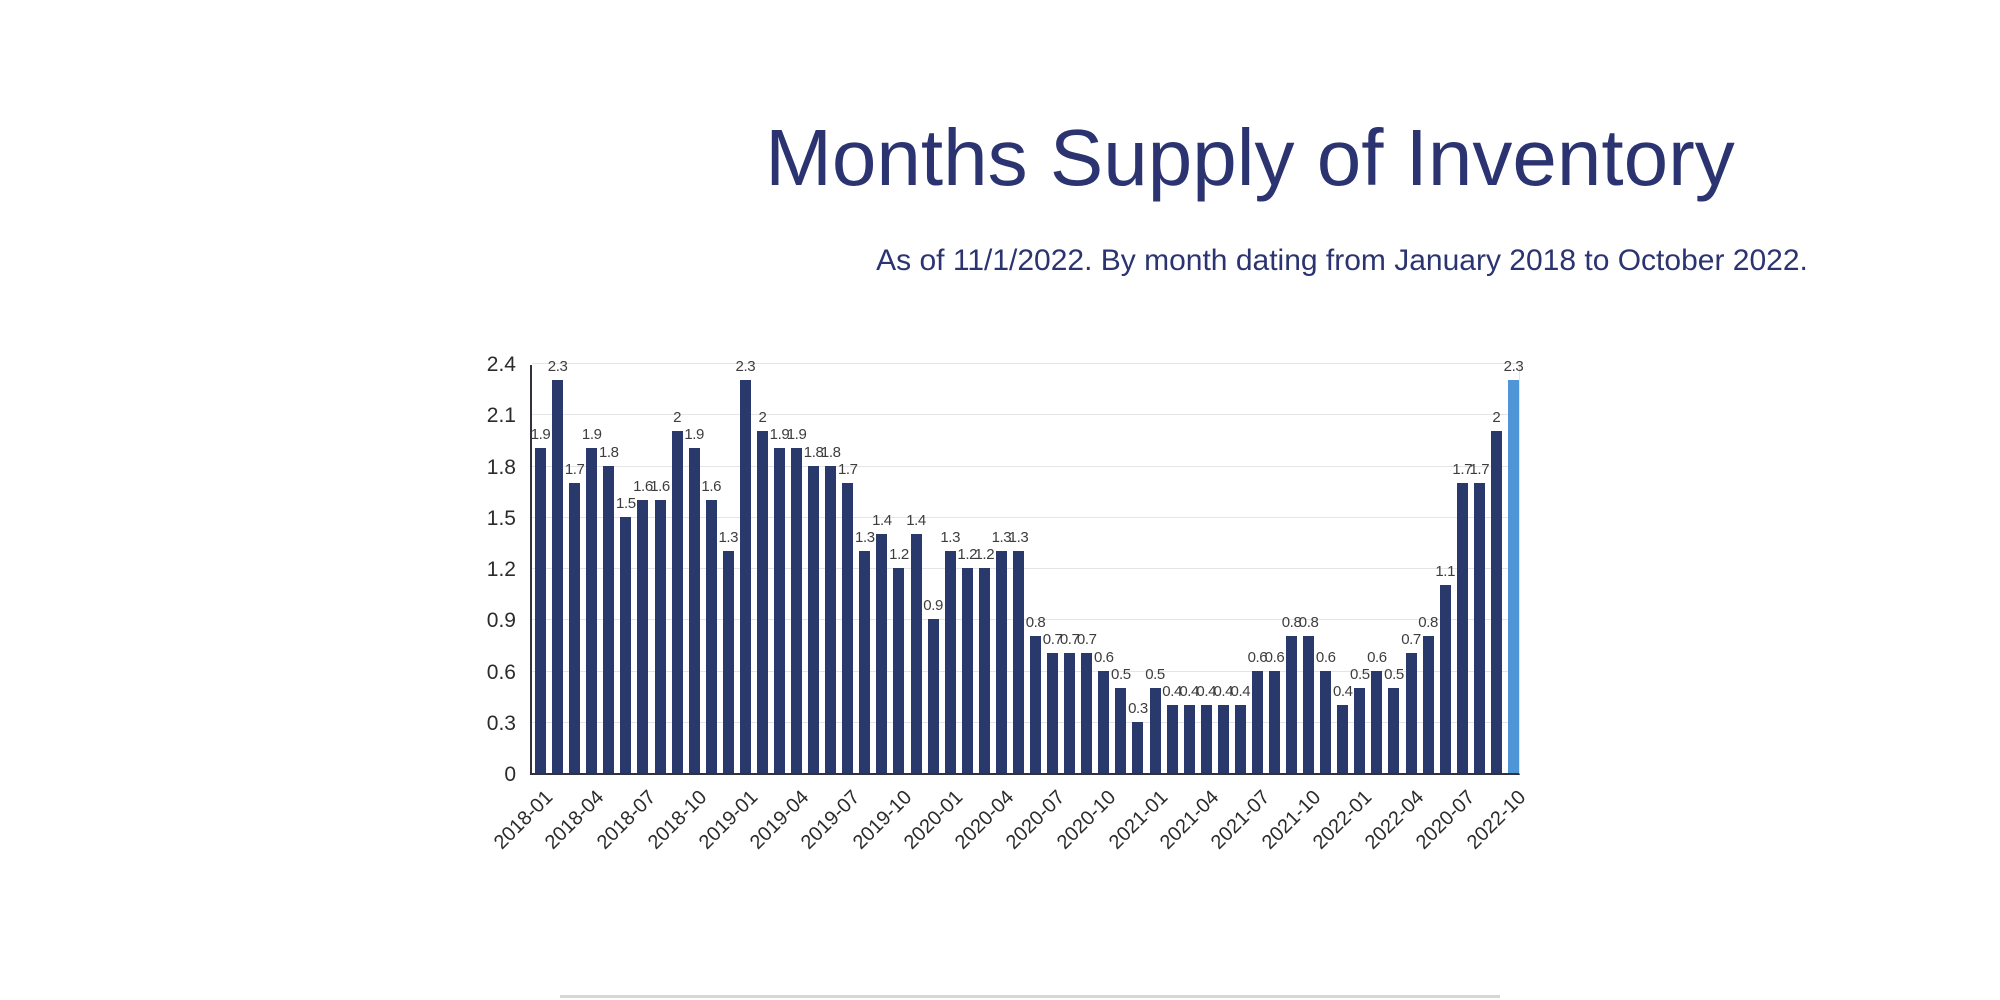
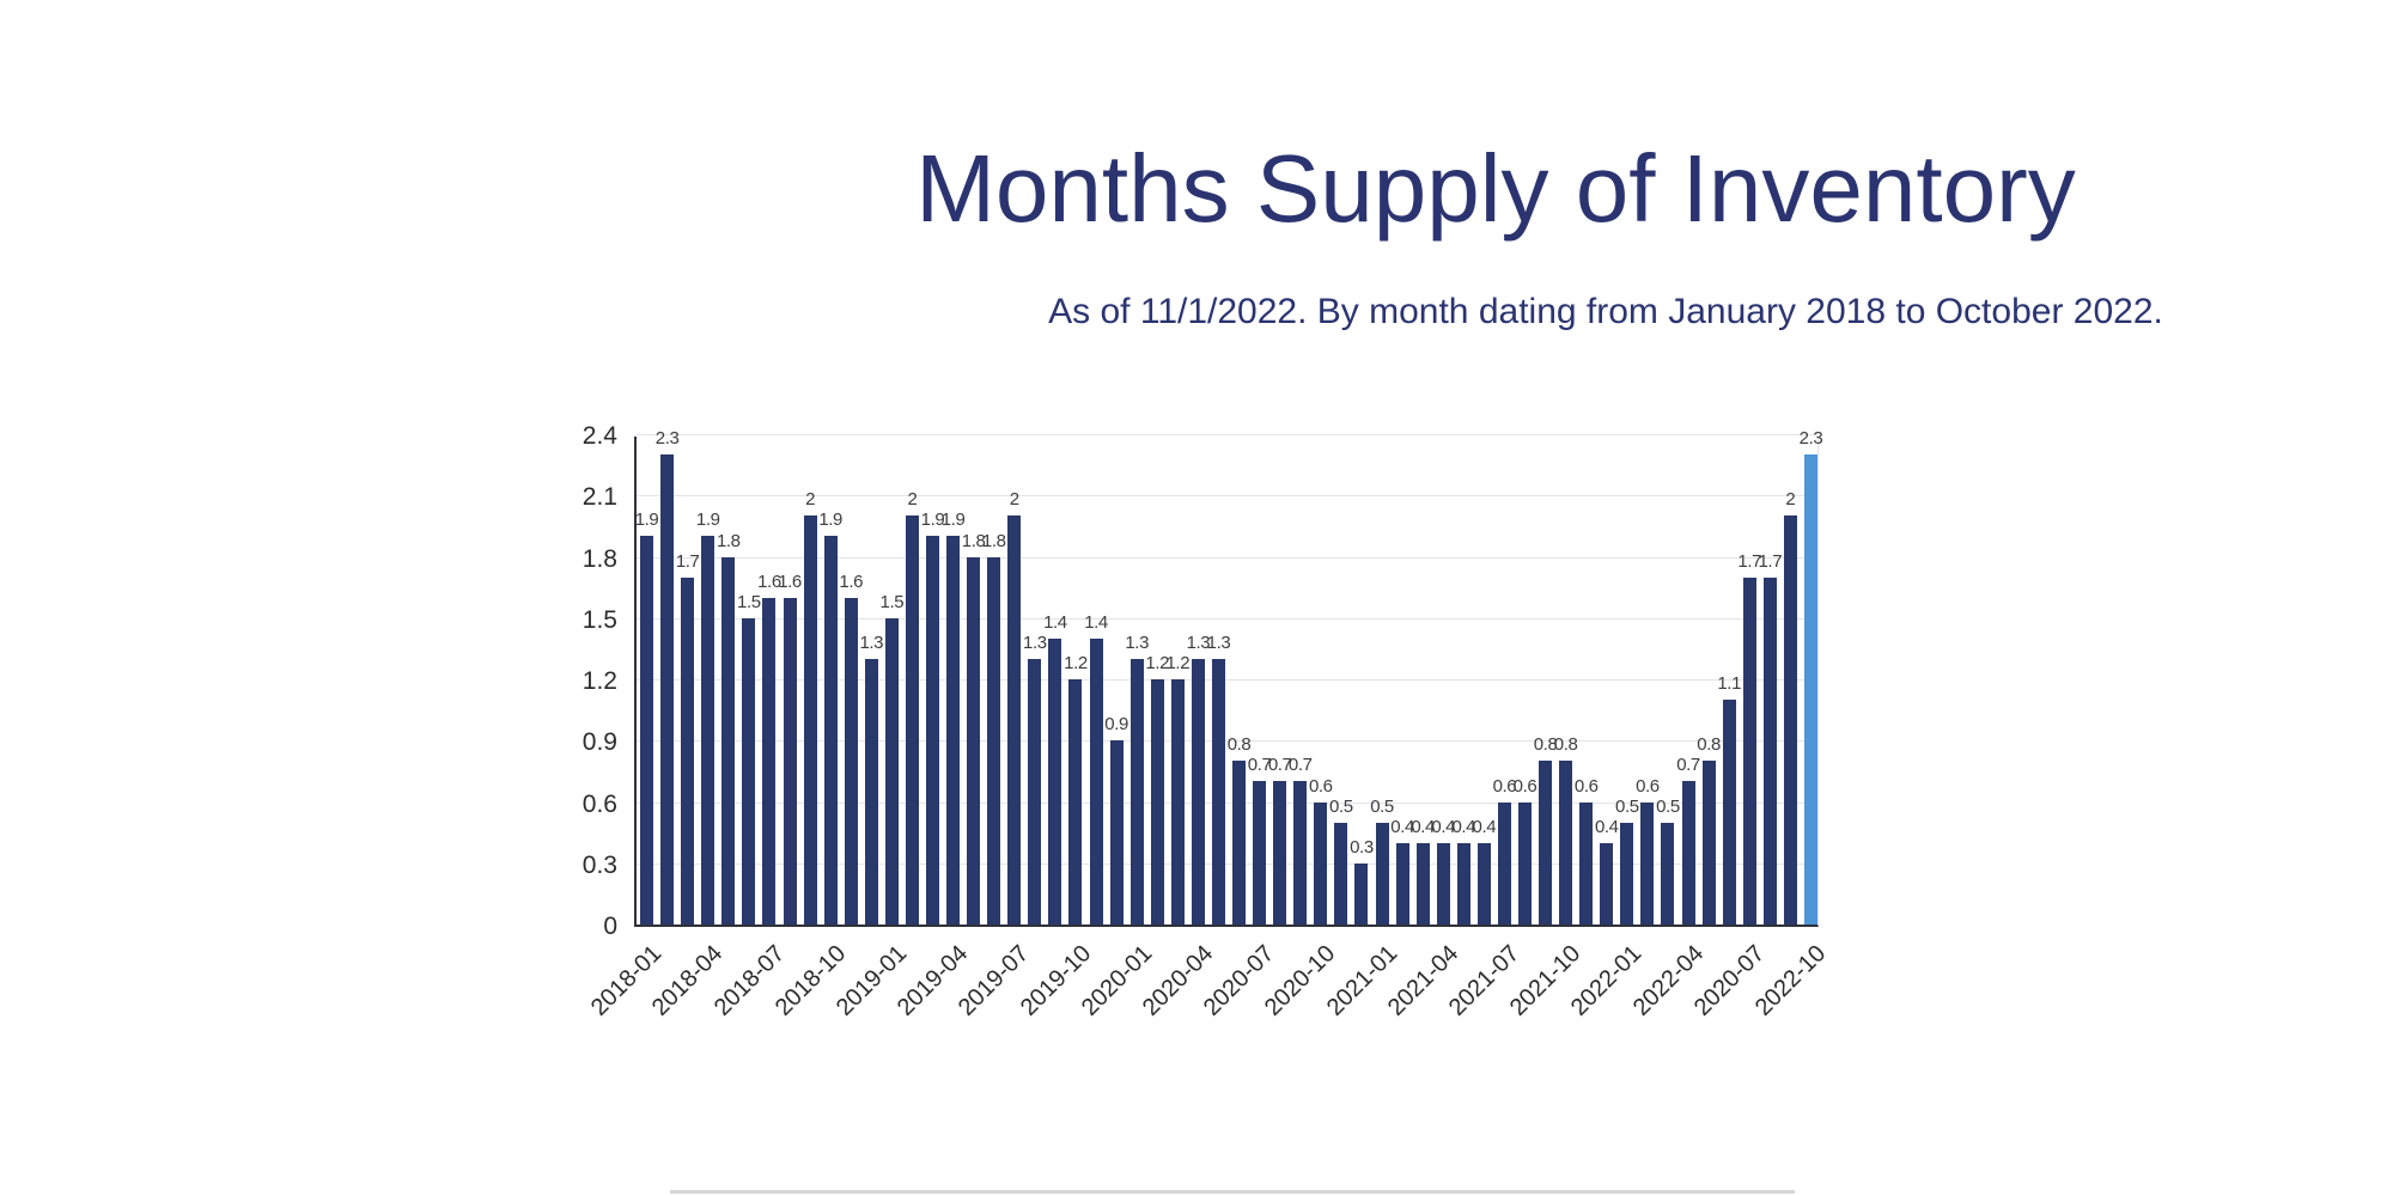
2019-01: 2.3 -> 1.5
2019-07: 1.7 -> 2
